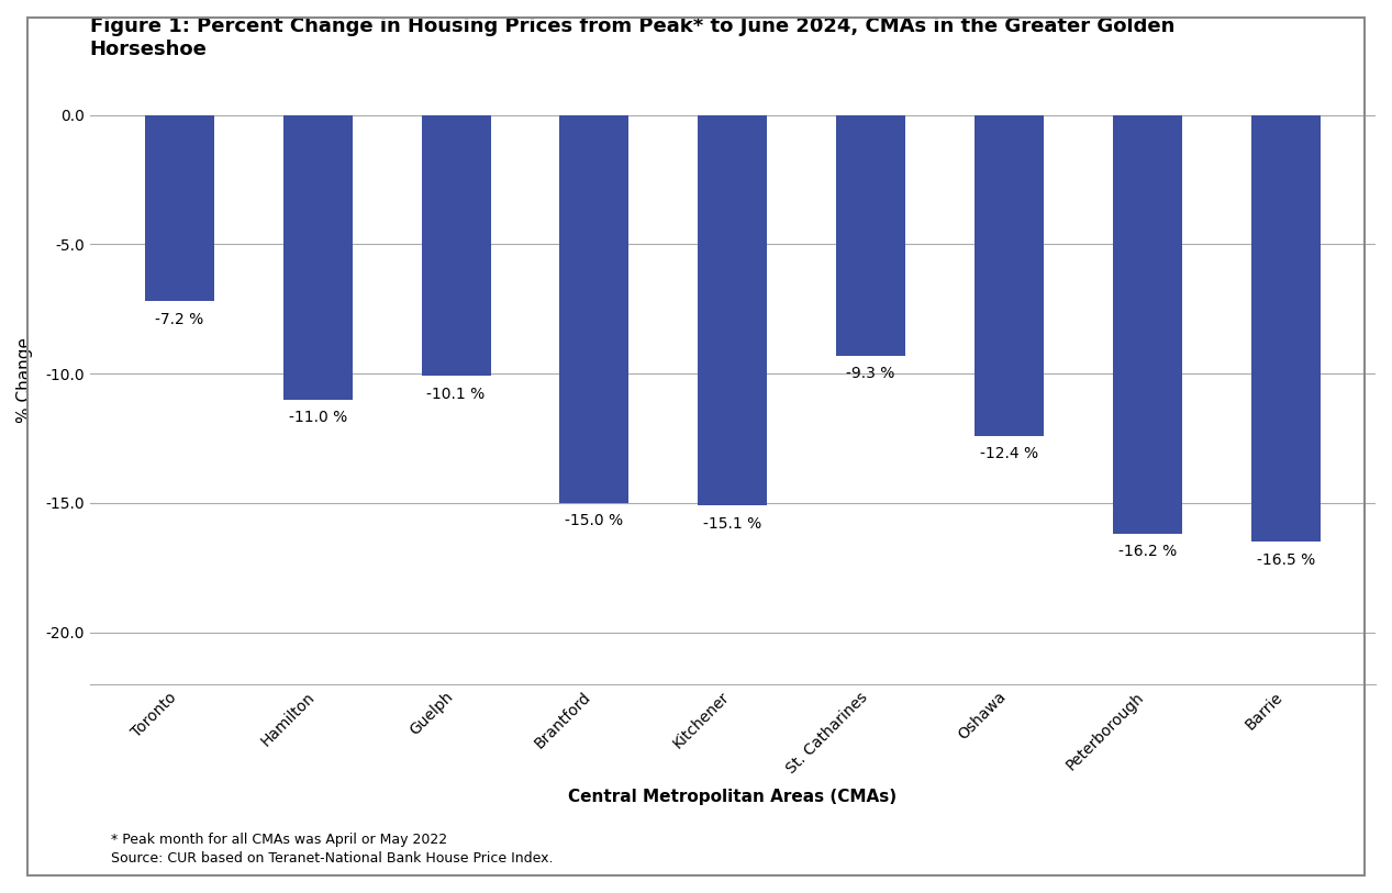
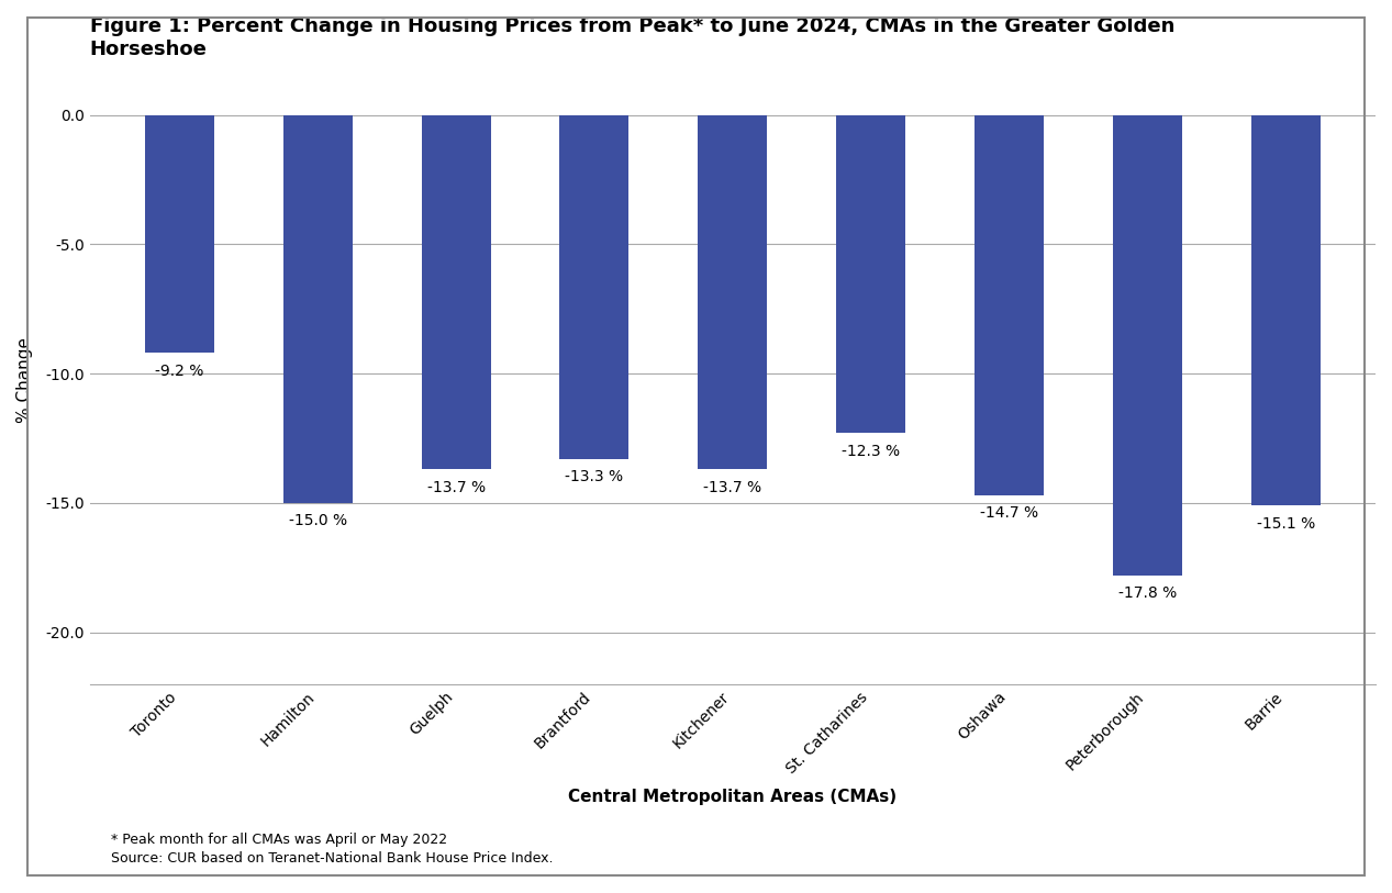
Toronto: -7.2 -> -9.2
Hamilton: -11.0 -> -15.0
Guelph: -10.1 -> -13.7
Brantford: -15.0 -> -13.3
Kitchener: -15.1 -> -13.7
St. Catharines: -9.3 -> -12.3
Oshawa: -12.4 -> -14.7
Peterborough: -16.2 -> -17.8
Barrie: -16.5 -> -15.1
